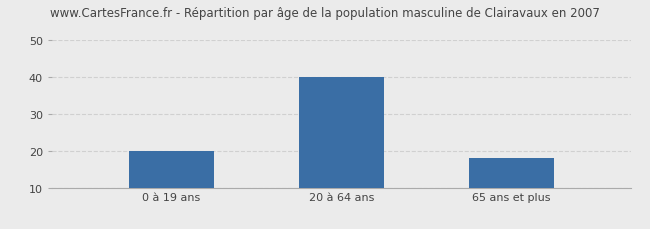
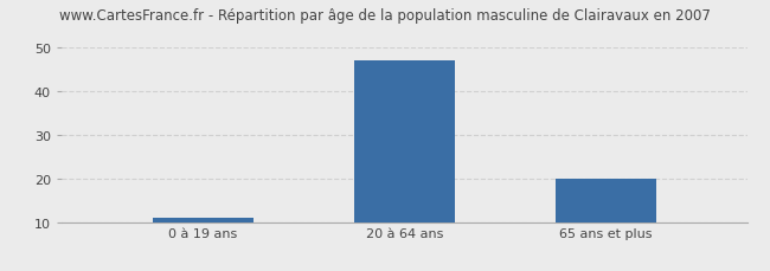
0 à 19 ans: 20 -> 11
20 à 64 ans: 40 -> 47
65 ans et plus: 18 -> 20
